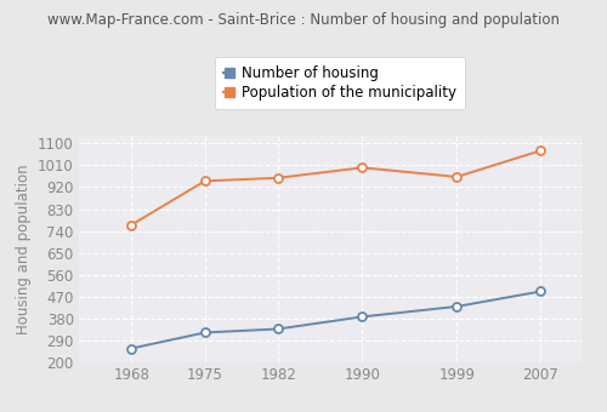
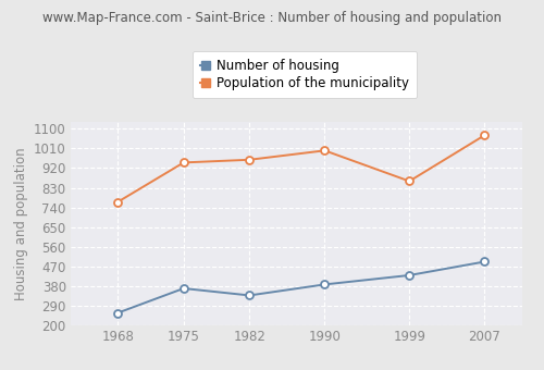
Number of housing/1975: 323 -> 370
Population of the municipality/1999: 962 -> 860
